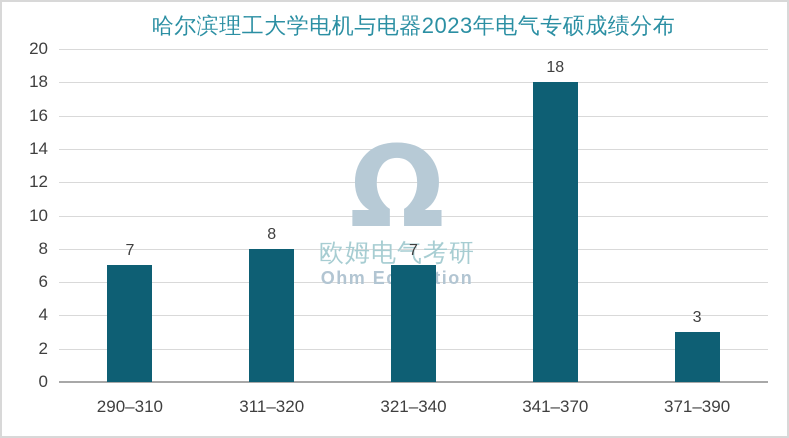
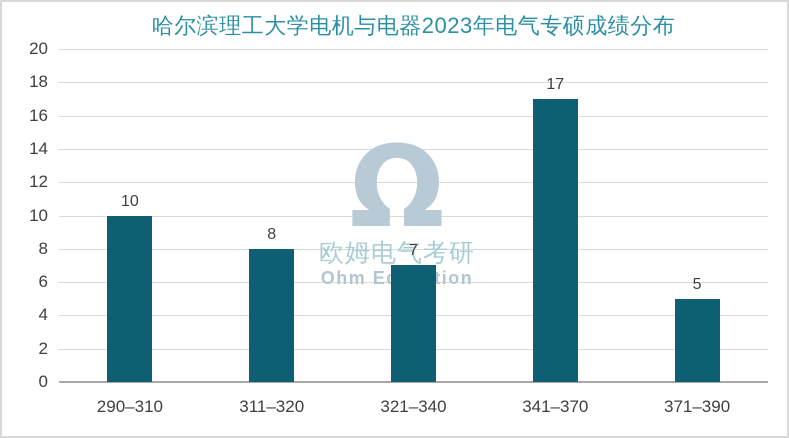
290–310: 7 -> 10
341–370: 18 -> 17
371–390: 3 -> 5
